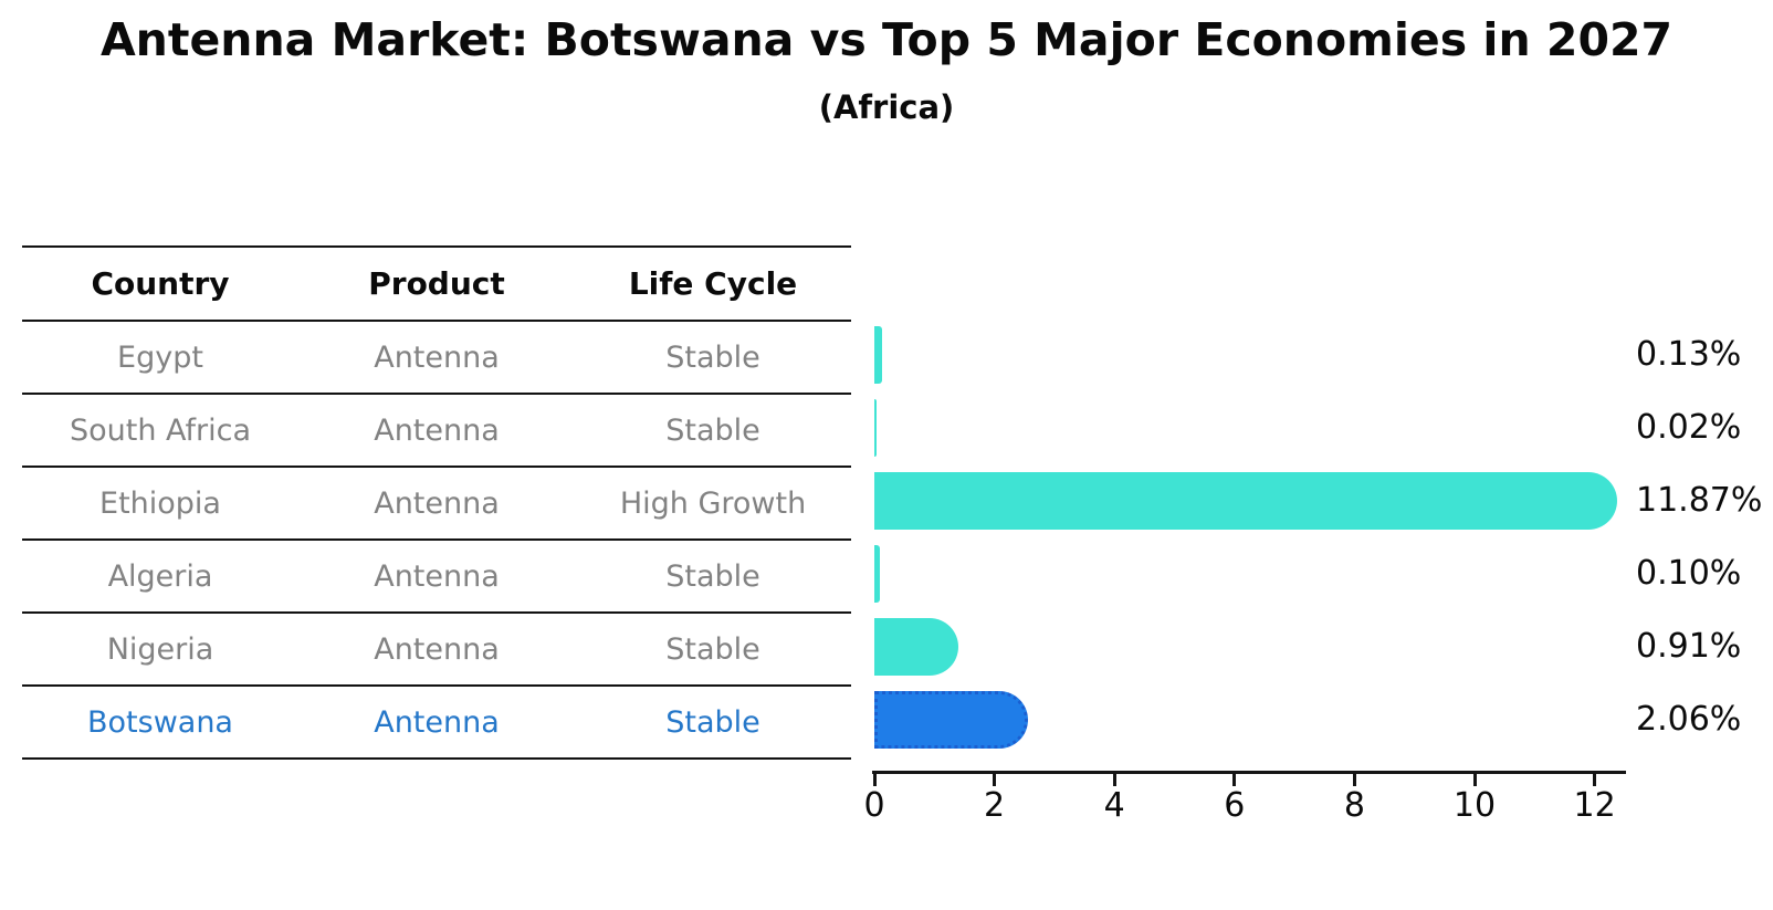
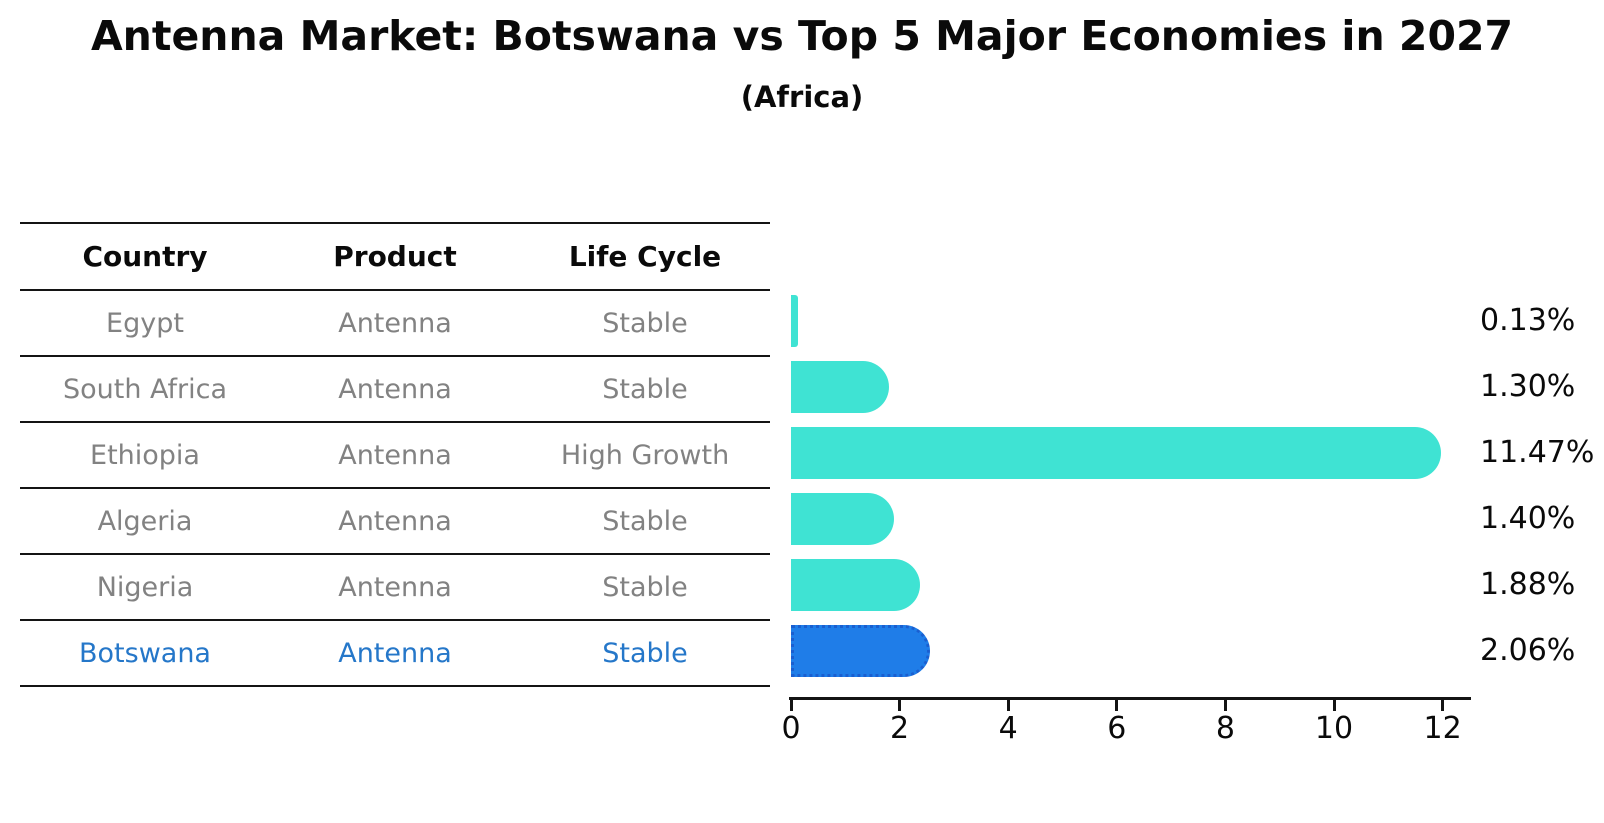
South Africa: 0.02% -> 1.30%
Ethiopia: 11.87% -> 11.47%
Algeria: 0.10% -> 1.40%
Nigeria: 0.91% -> 1.88%
